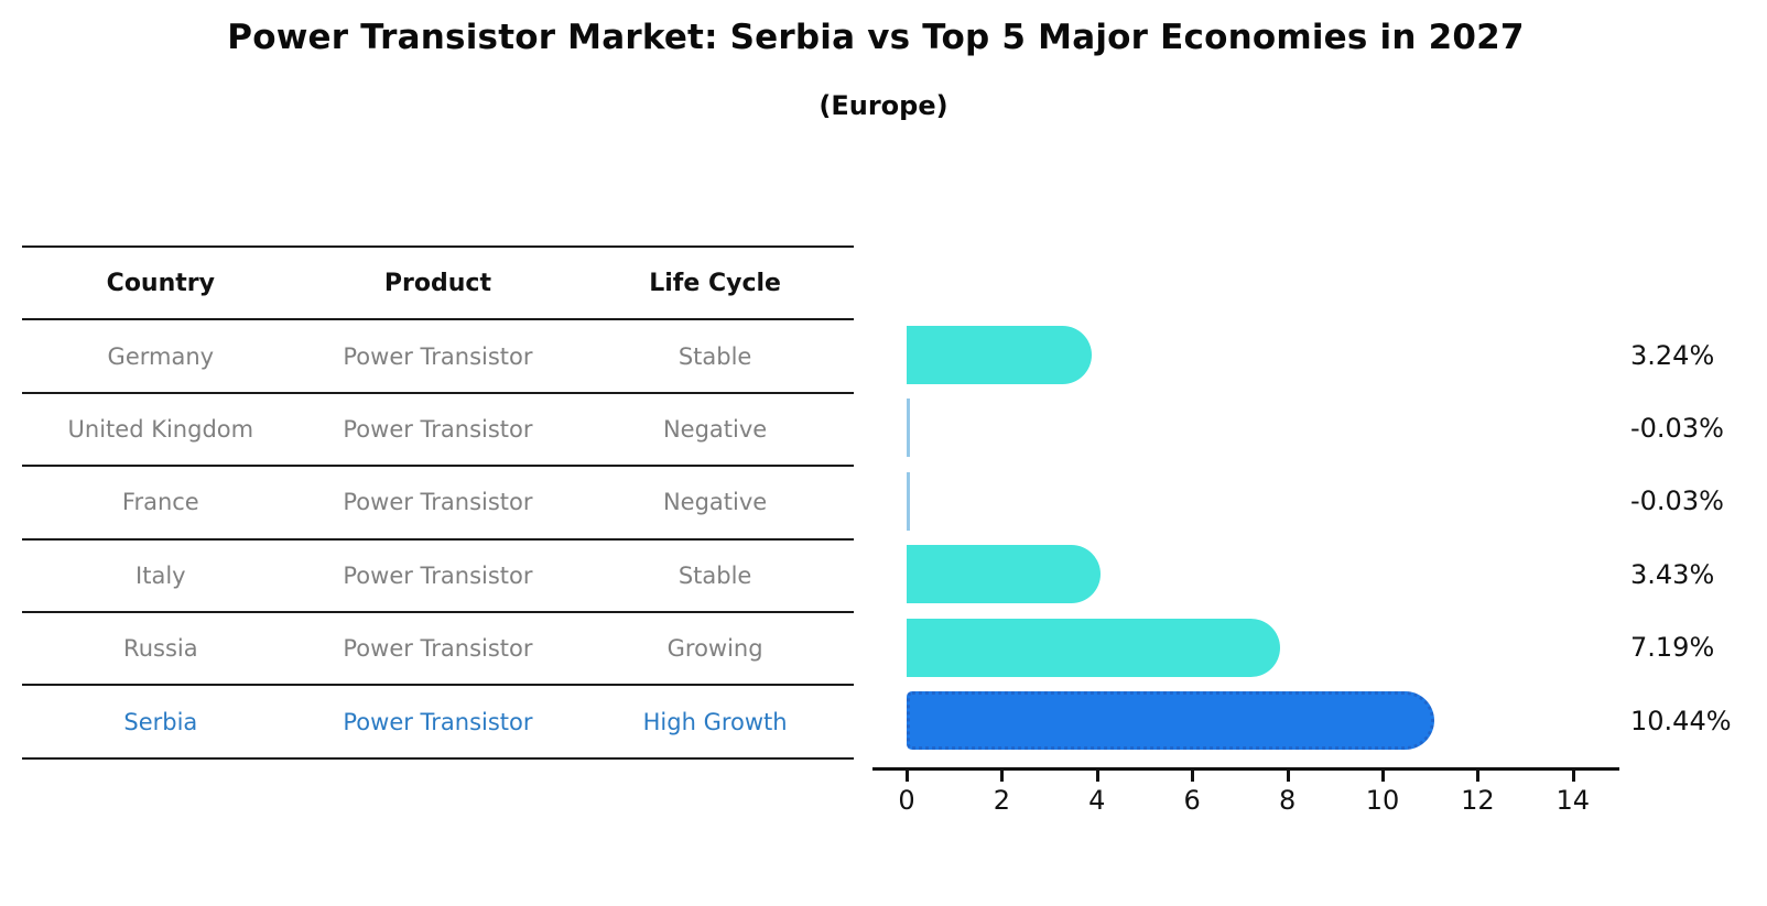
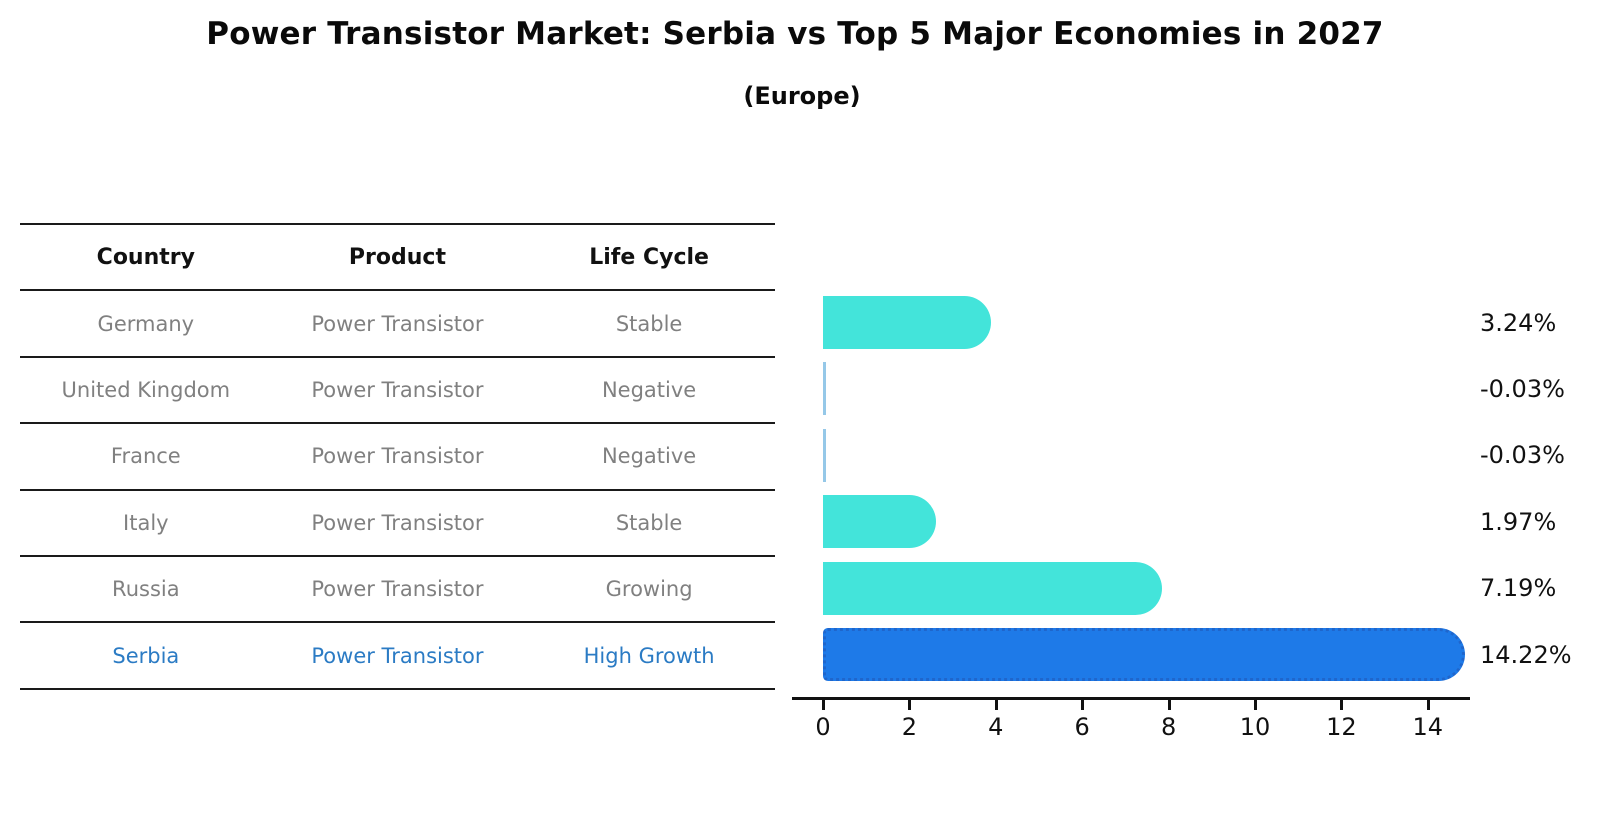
Italy: 3.43% -> 1.97%
Serbia: 10.44% -> 14.22%
